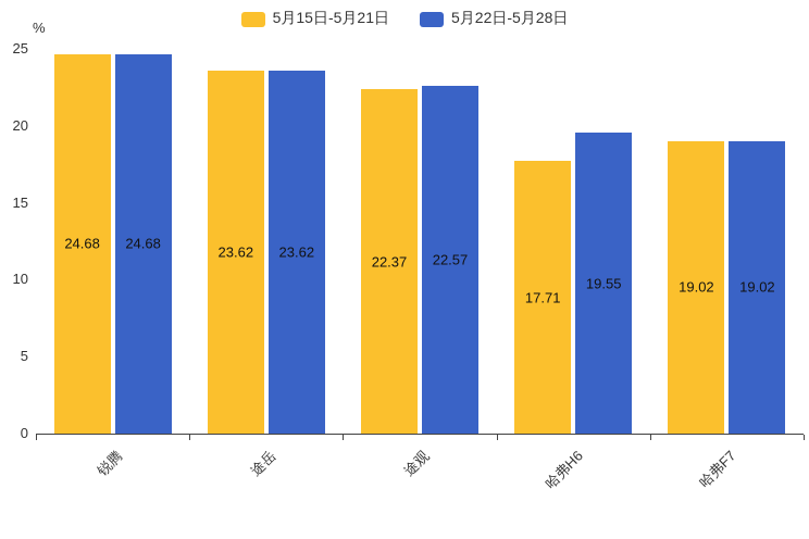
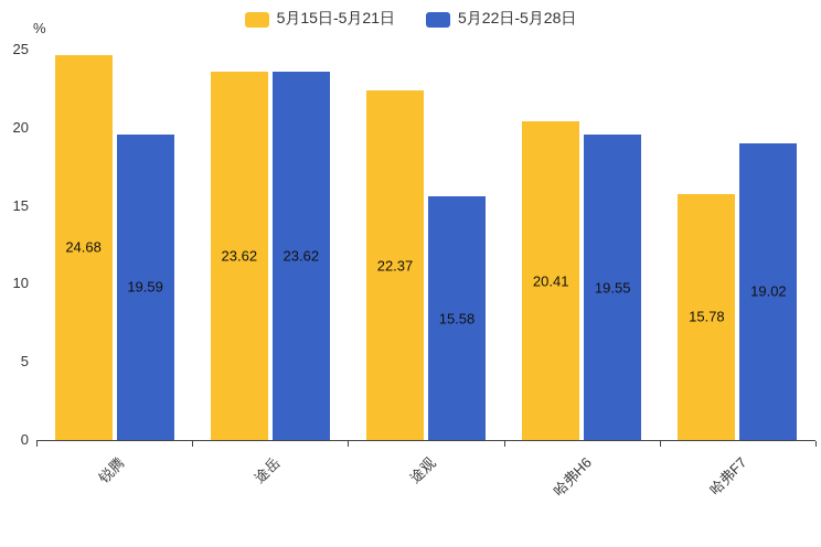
5月22日-5月28日/锐腾: 24.68 -> 19.59
5月22日-5月28日/途观: 22.57 -> 15.58
5月15日-5月21日/哈弗H6: 17.71 -> 20.41
5月15日-5月21日/哈弗F7: 19.02 -> 15.78
